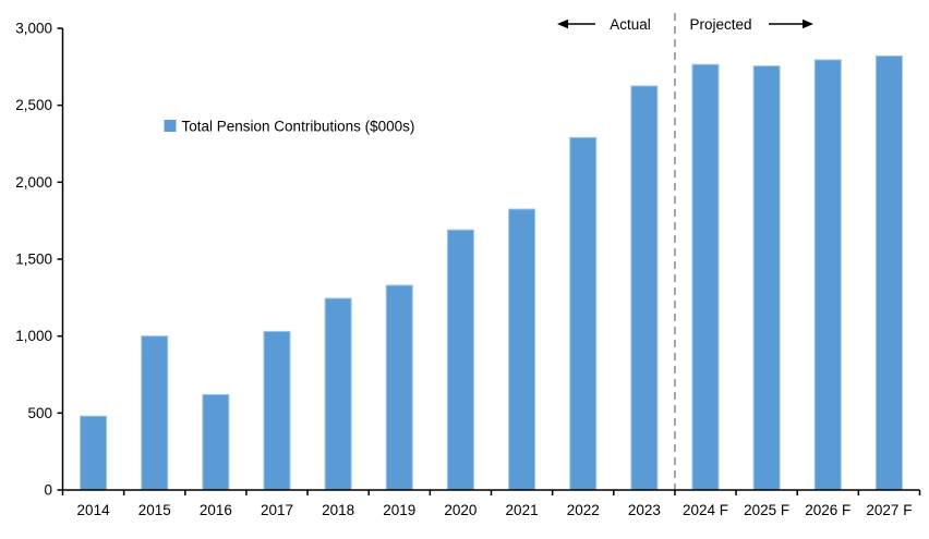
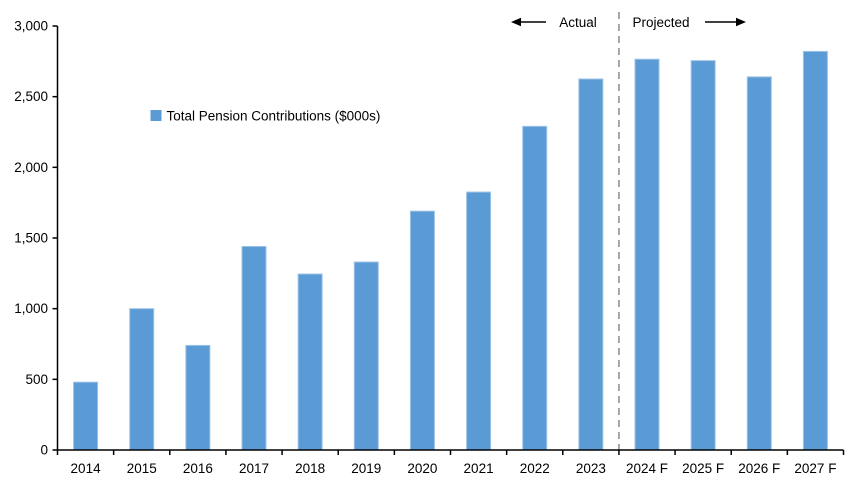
2016: 620 -> 740
2017: 1030 -> 1440
2026 F: 2800 -> 2640
